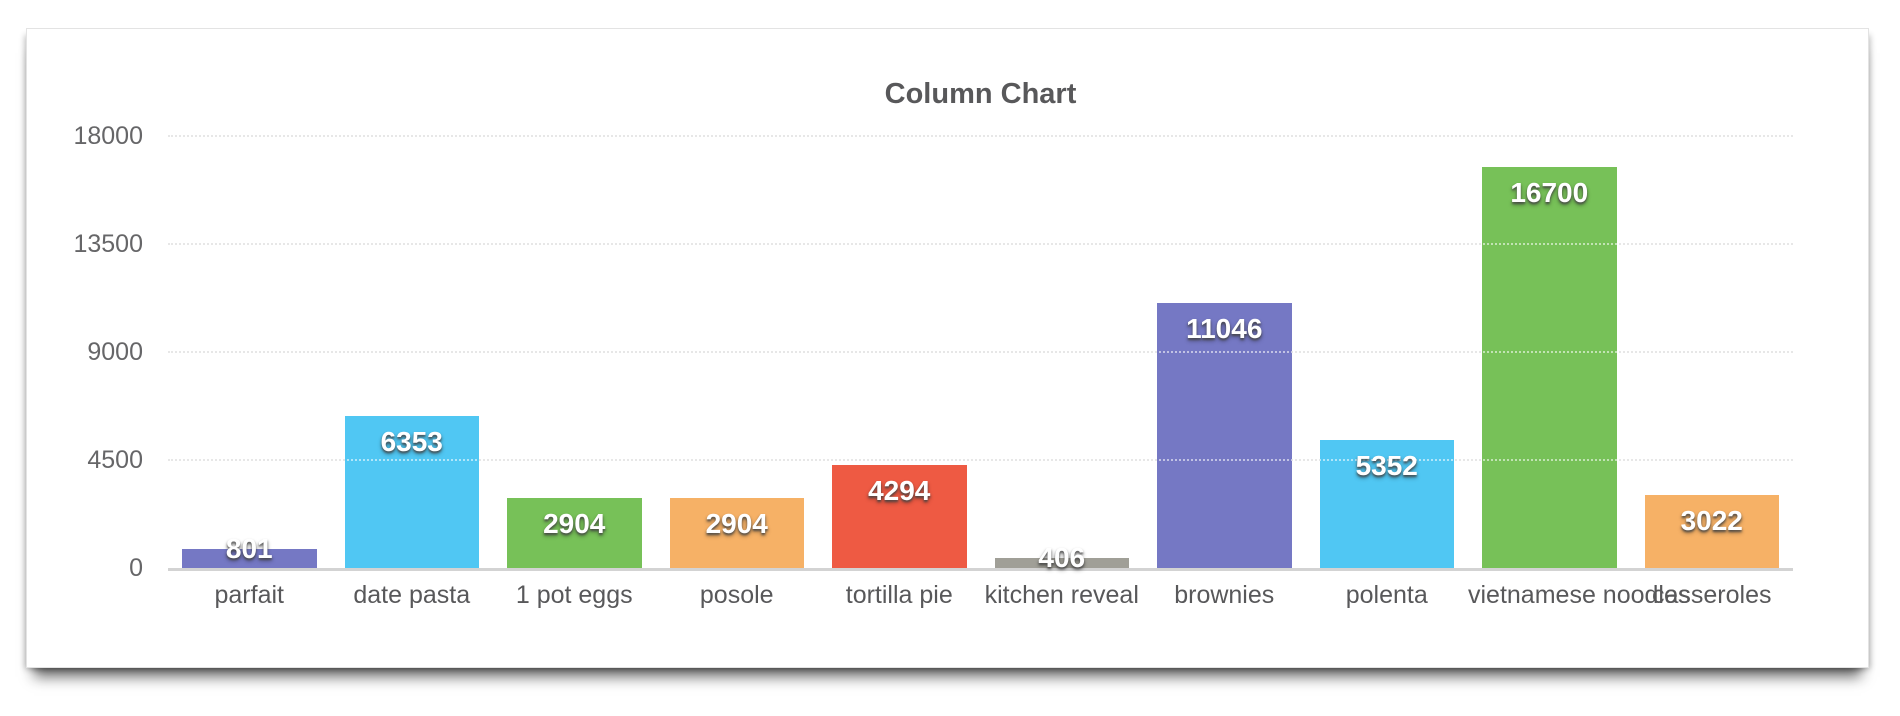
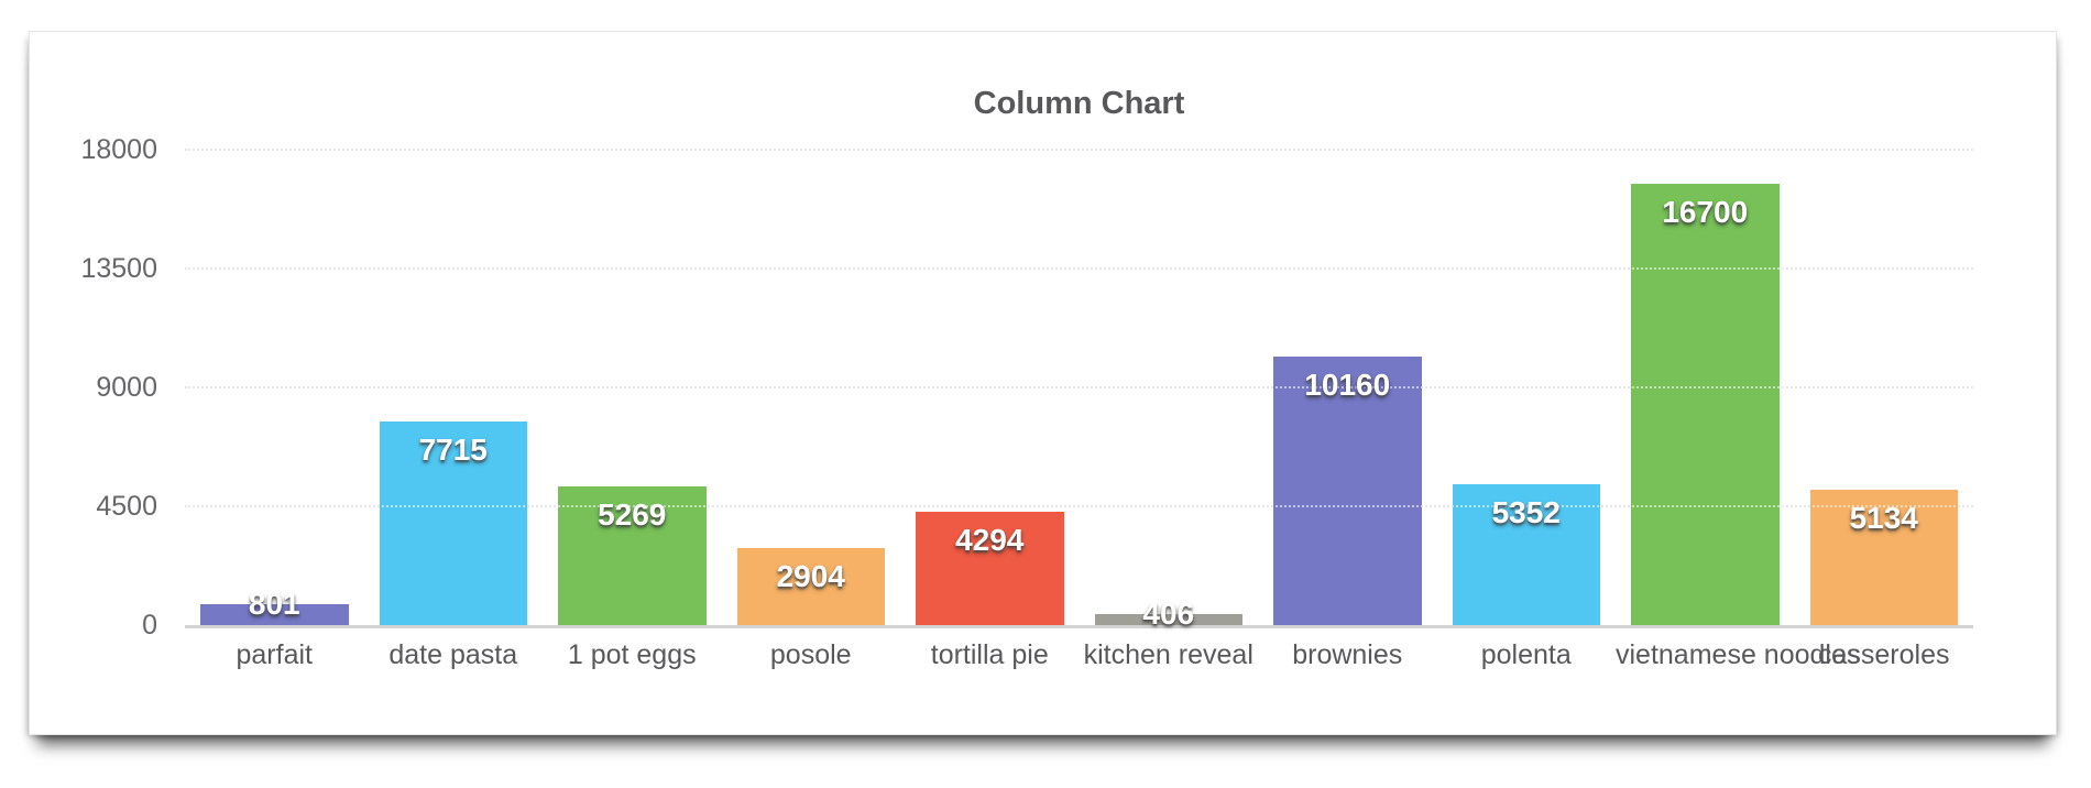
date pasta: 6353 -> 7715
1 pot eggs: 2904 -> 5269
brownies: 11046 -> 10160
casseroles: 3022 -> 5134
